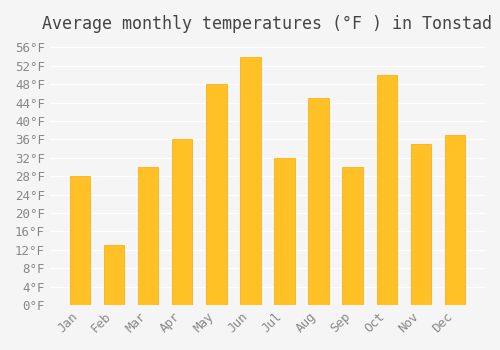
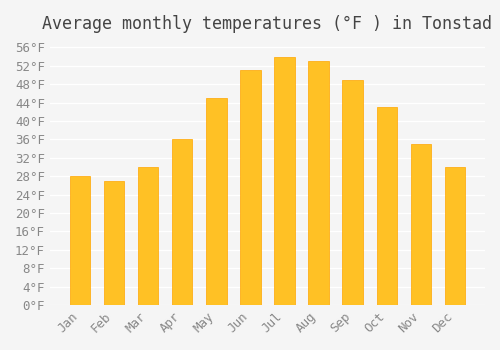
Feb: 13°F -> 27°F
May: 48°F -> 45°F
Jun: 54°F -> 51°F
Jul: 32°F -> 54°F
Aug: 45°F -> 53°F
Sep: 30°F -> 49°F
Oct: 50°F -> 43°F
Dec: 37°F -> 30°F
